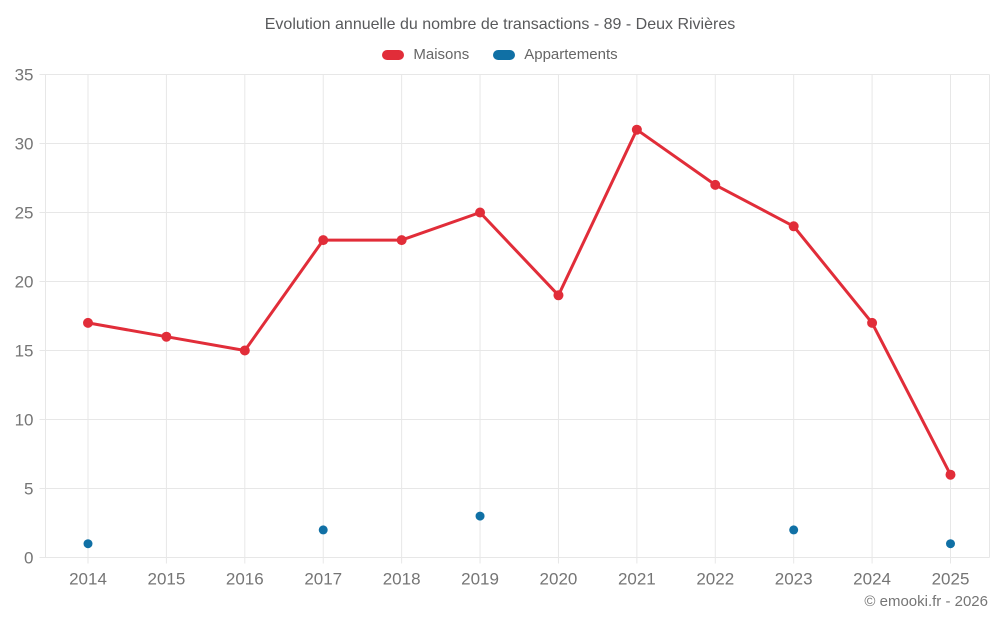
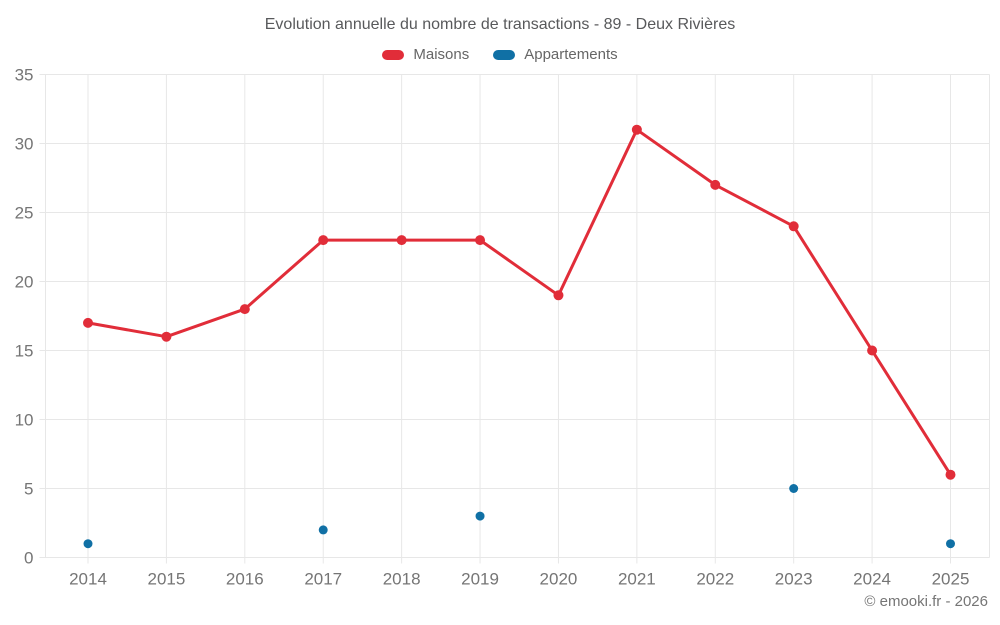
Maisons/2016: 15 -> 18
Maisons/2019: 25 -> 23
Appartements/2023: 2 -> 5
Maisons/2024: 17 -> 15
